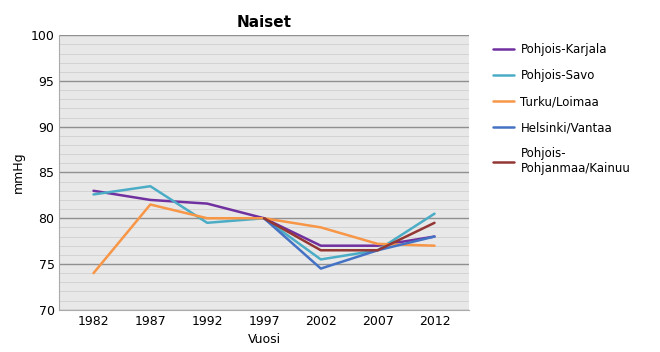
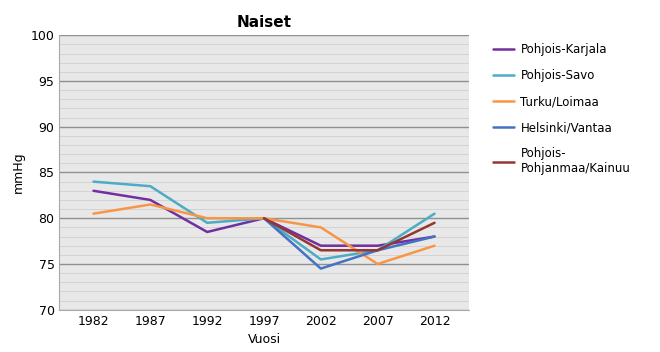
Pohjois-Savo/1982: 82.6 -> 84.0
Turku/Loimaa/1982: 74.0 -> 80.5
Pohjois-Karjala/1992: 81.6 -> 78.5
Turku/Loimaa/2007: 77.2 -> 75.0
